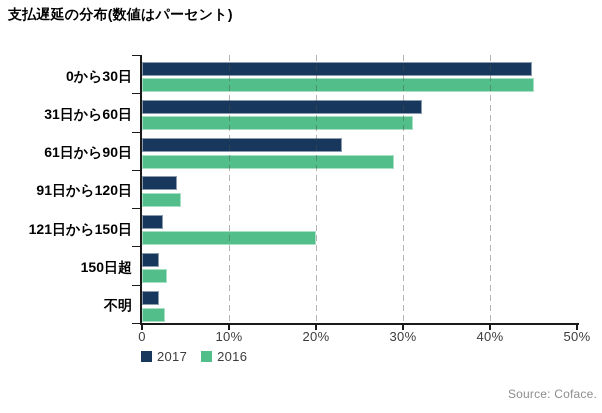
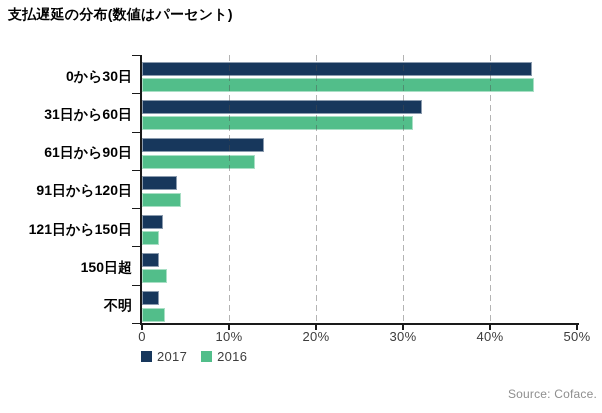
2017/61日から90日: 23% -> 14%
2016/61日から90日: 29% -> 13%
2016/121日から150日: 20% -> 2%
